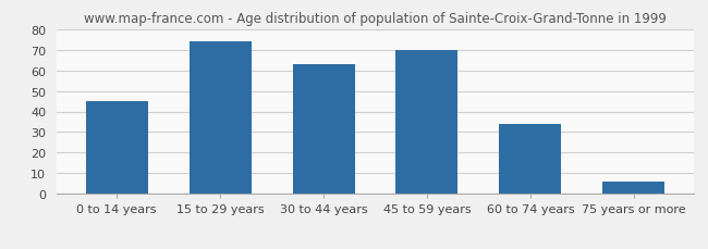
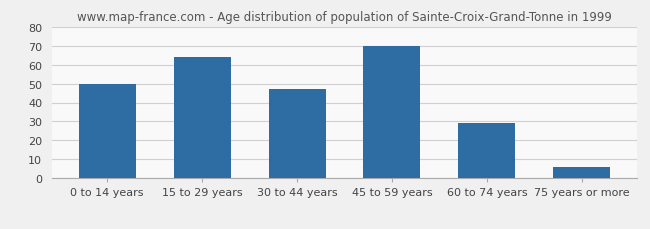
0 to 14 years: 45 -> 50
15 to 29 years: 74 -> 64
30 to 44 years: 63 -> 47
60 to 74 years: 34 -> 29
